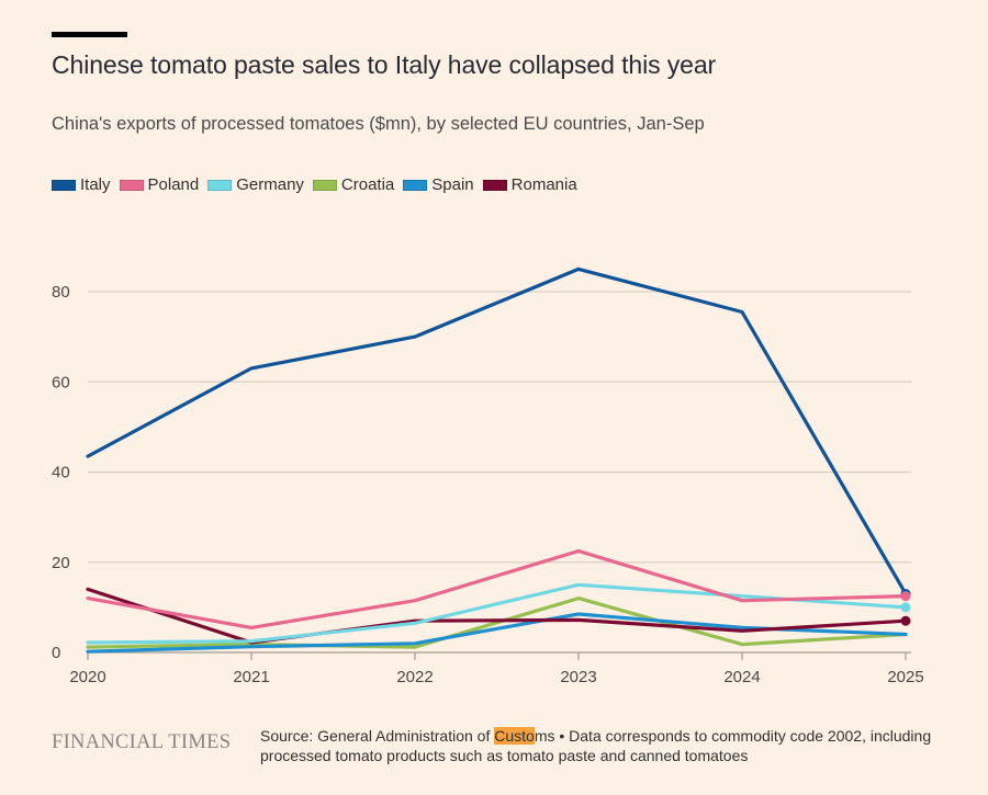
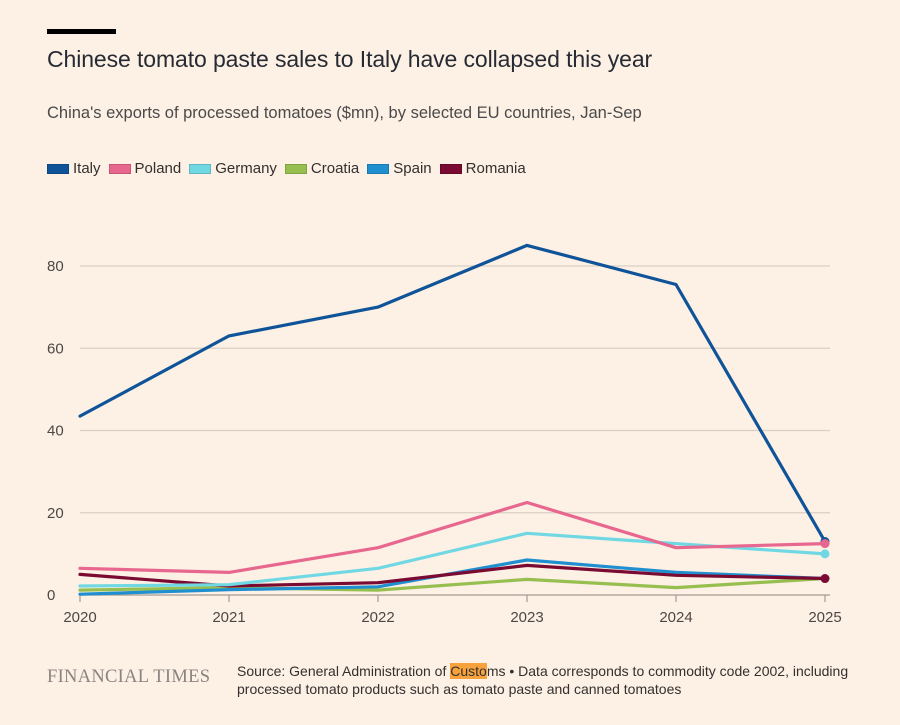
Poland/2020: 12 -> 6
Romania/2020: 14 -> 5
Romania/2022: 7 -> 3
Croatia/2023: 12 -> 4
Romania/2025: 7 -> 4
